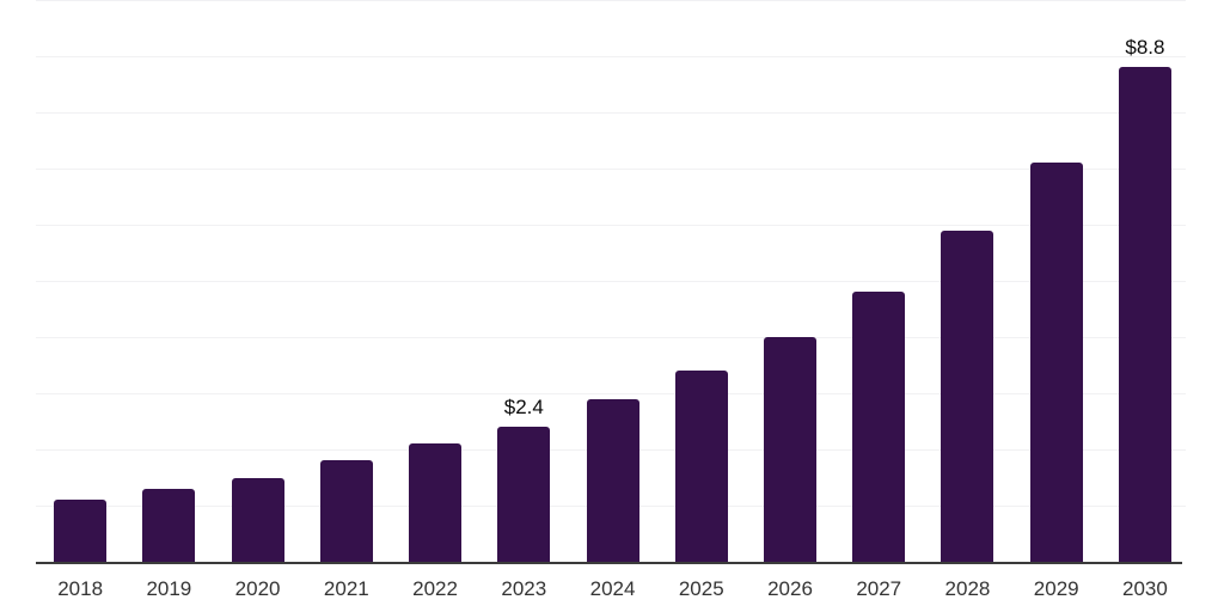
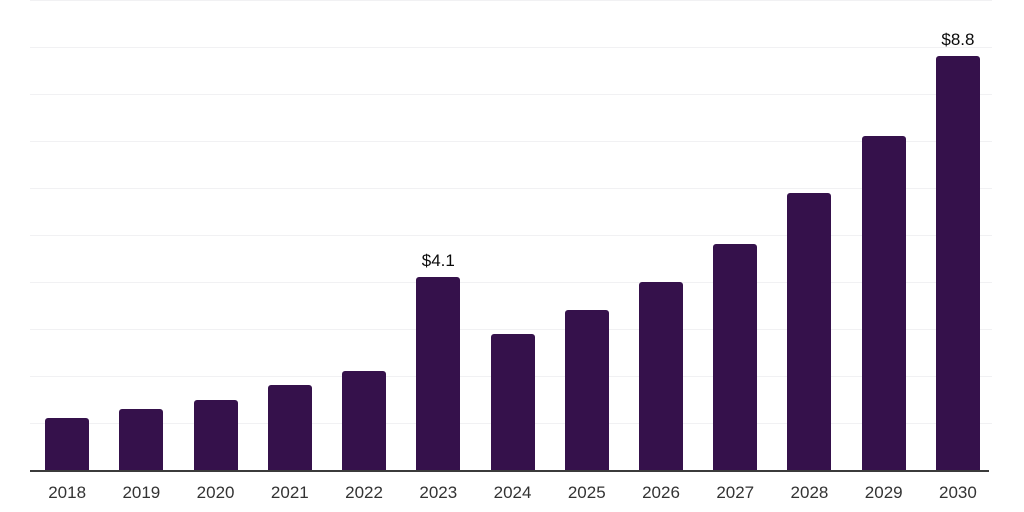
2023: $2.4 -> $4.1
